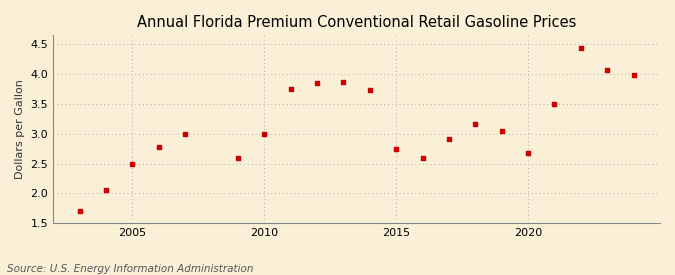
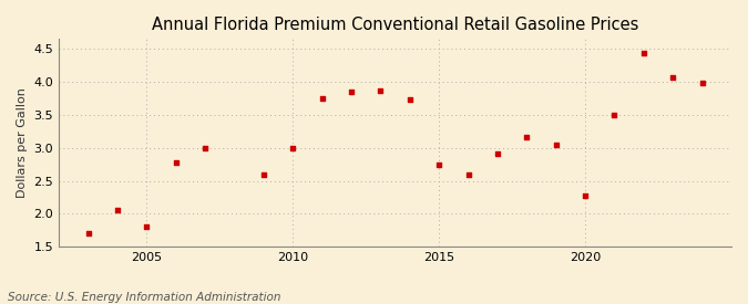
2005: 2.50 -> 1.80
2020: 2.67 -> 2.28
